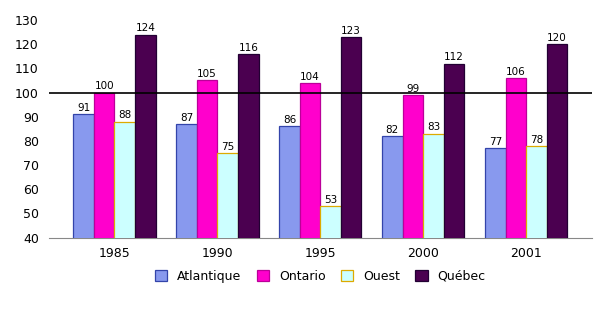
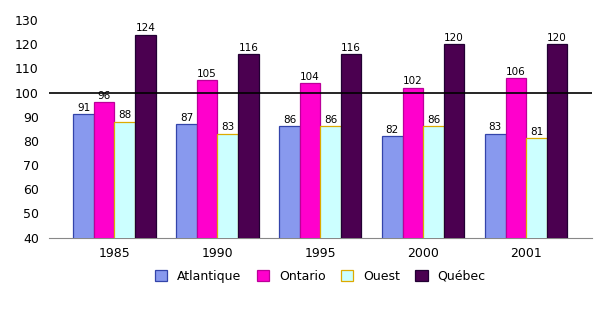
Ontario/1985: 100 -> 96
Ouest/1990: 75 -> 83
Ouest/1995: 53 -> 86
Québec/1995: 123 -> 116
Ontario/2000: 99 -> 102
Ouest/2000: 83 -> 86
Québec/2000: 112 -> 120
Atlantique/2001: 77 -> 83
Ouest/2001: 78 -> 81
